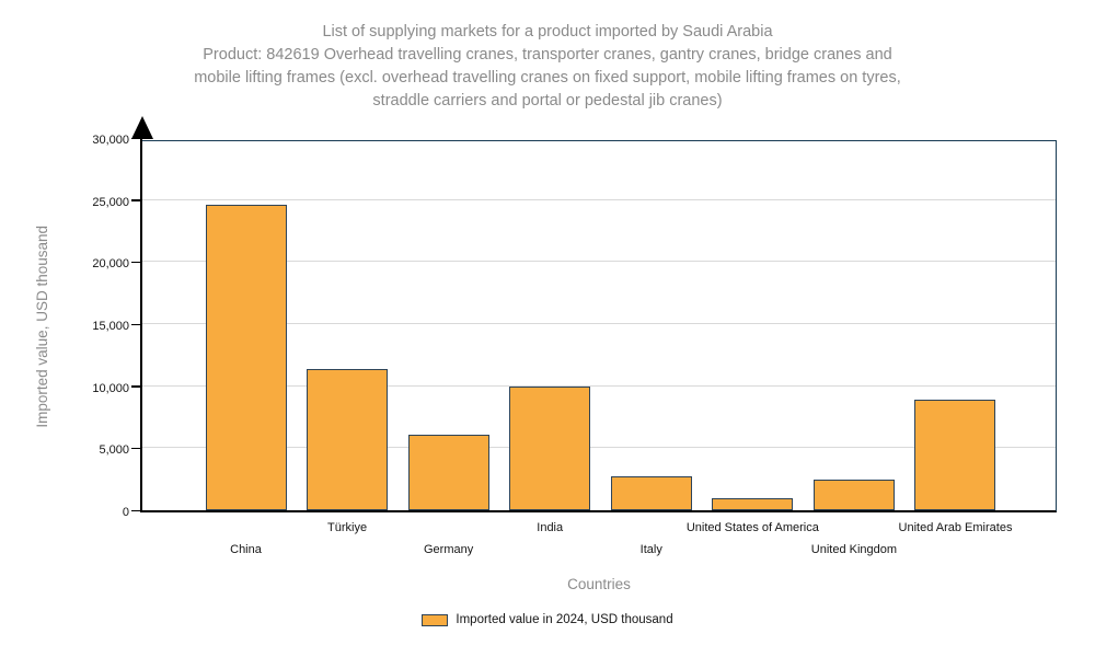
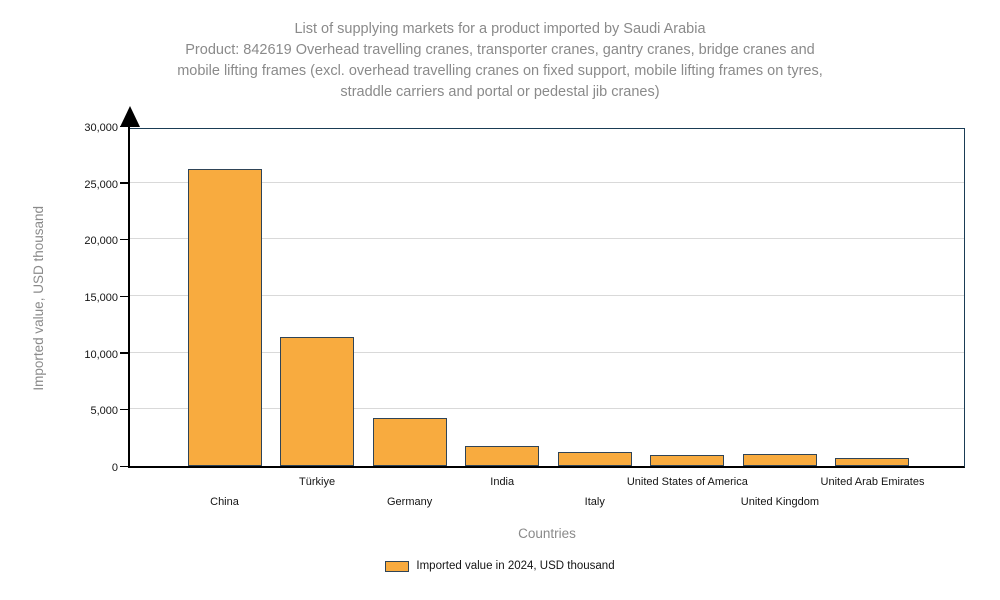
China: 24600 -> 26200
Germany: 6100 -> 4300
India: 10000 -> 1800
Italy: 2700 -> 1200
United Kingdom: 2500 -> 1100
United Arab Emirates: 8900 -> 700
